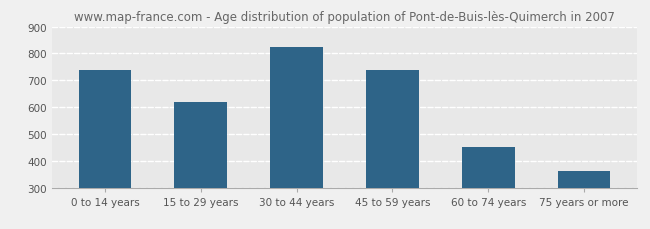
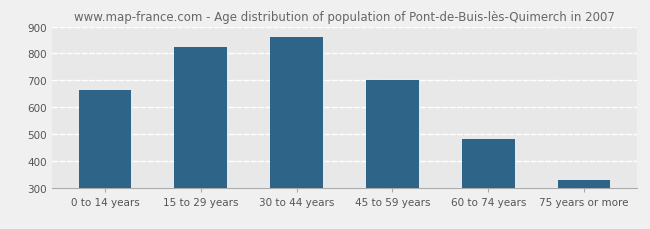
0 to 14 years: 740 -> 665
15 to 29 years: 620 -> 825
30 to 44 years: 825 -> 860
45 to 59 years: 740 -> 700
60 to 74 years: 450 -> 480
75 years or more: 360 -> 330
